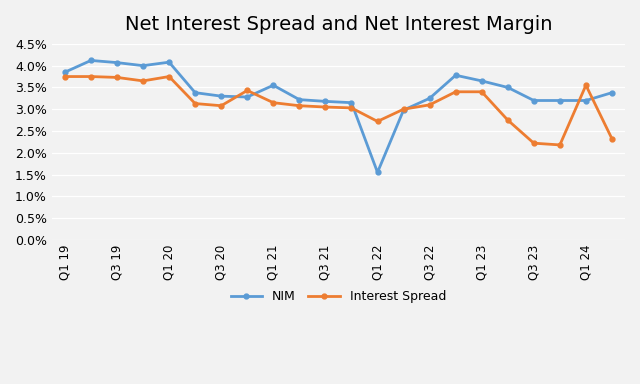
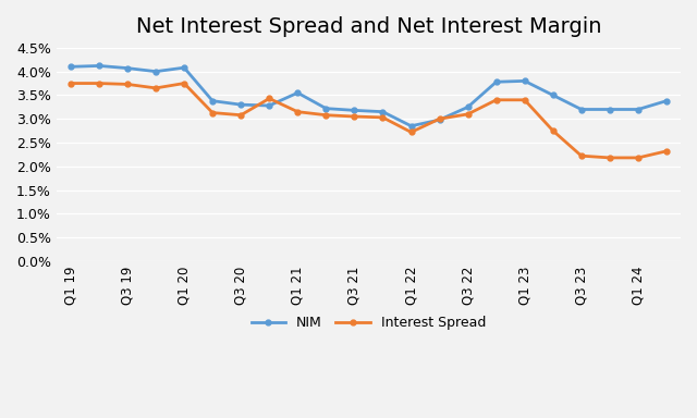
NIM/Q1 19: 3.85% -> 4.10%
NIM/Q1 22: 1.55% -> 2.85%
NIM/Q1 23: 3.65% -> 3.80%
Interest Spread/Q1 24: 3.55% -> 2.18%
